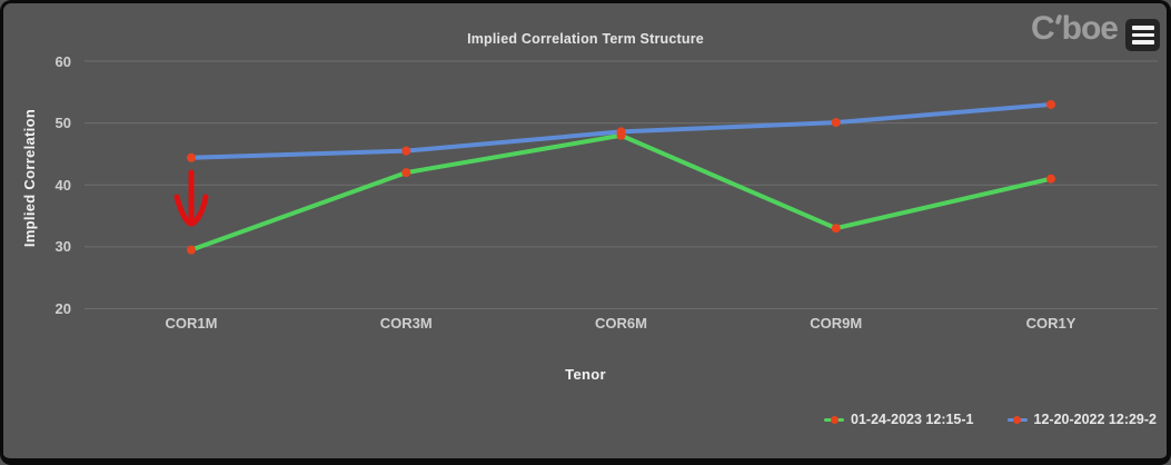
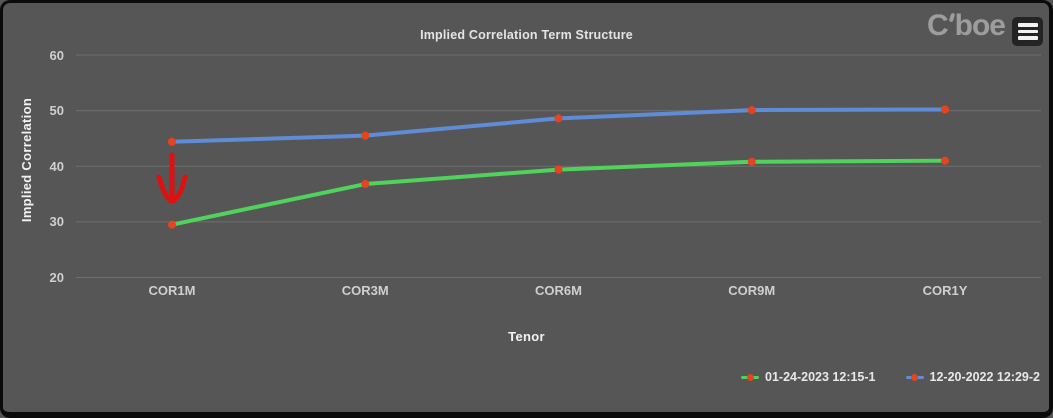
01-24-2023 12:15-1/COR3M: 42 -> 37
01-24-2023 12:15-1/COR6M: 48 -> 39
01-24-2023 12:15-1/COR9M: 33 -> 41
12-20-2022 12:29-2/COR1Y: 53 -> 50
